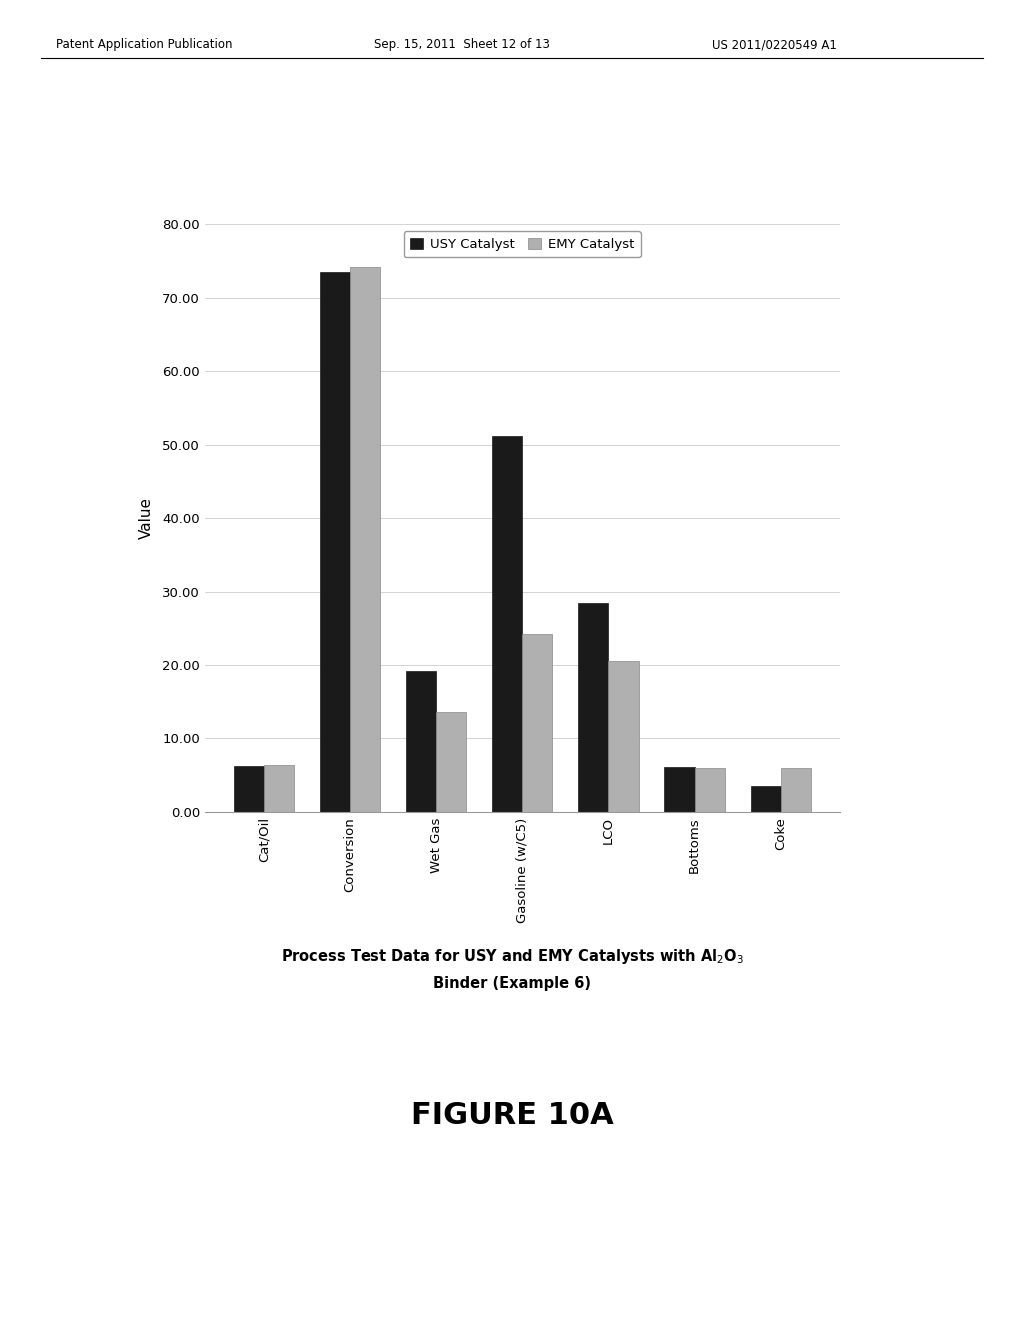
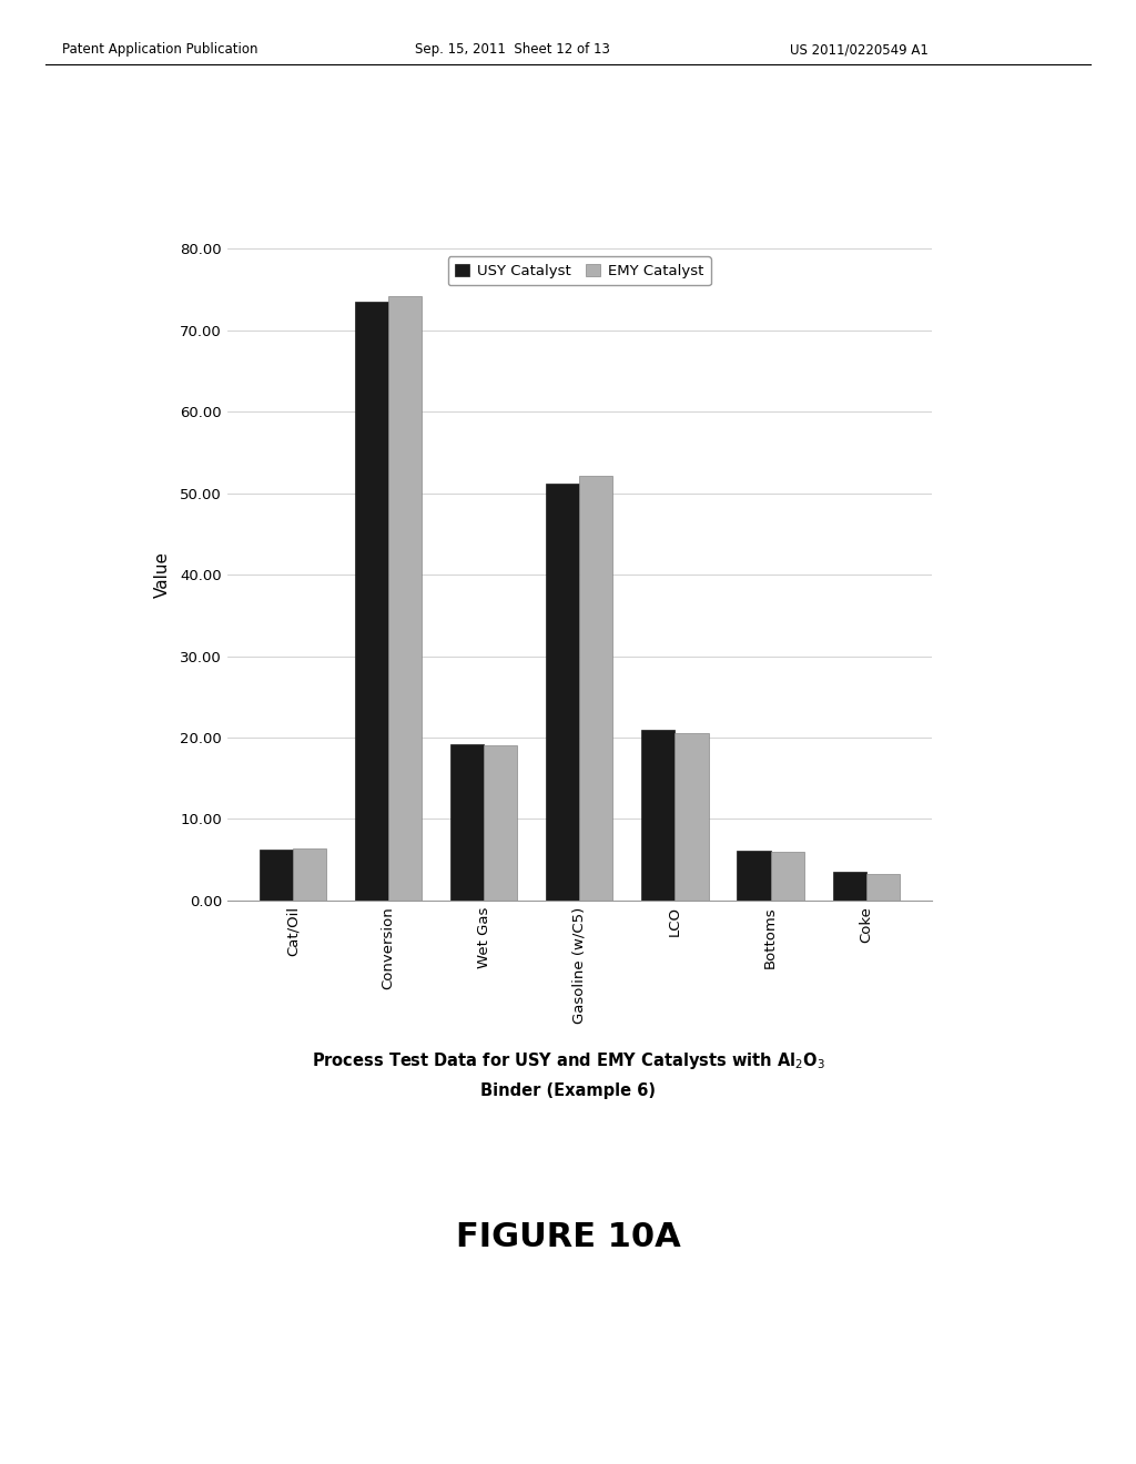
EMY Catalyst/Wet Gas: 13.6 -> 19.0
EMY Catalyst/Gasoline (w/C5): 24.2 -> 52.2
USY Catalyst/LCO: 28.4 -> 21.0
EMY Catalyst/Coke: 6.0 -> 3.3
